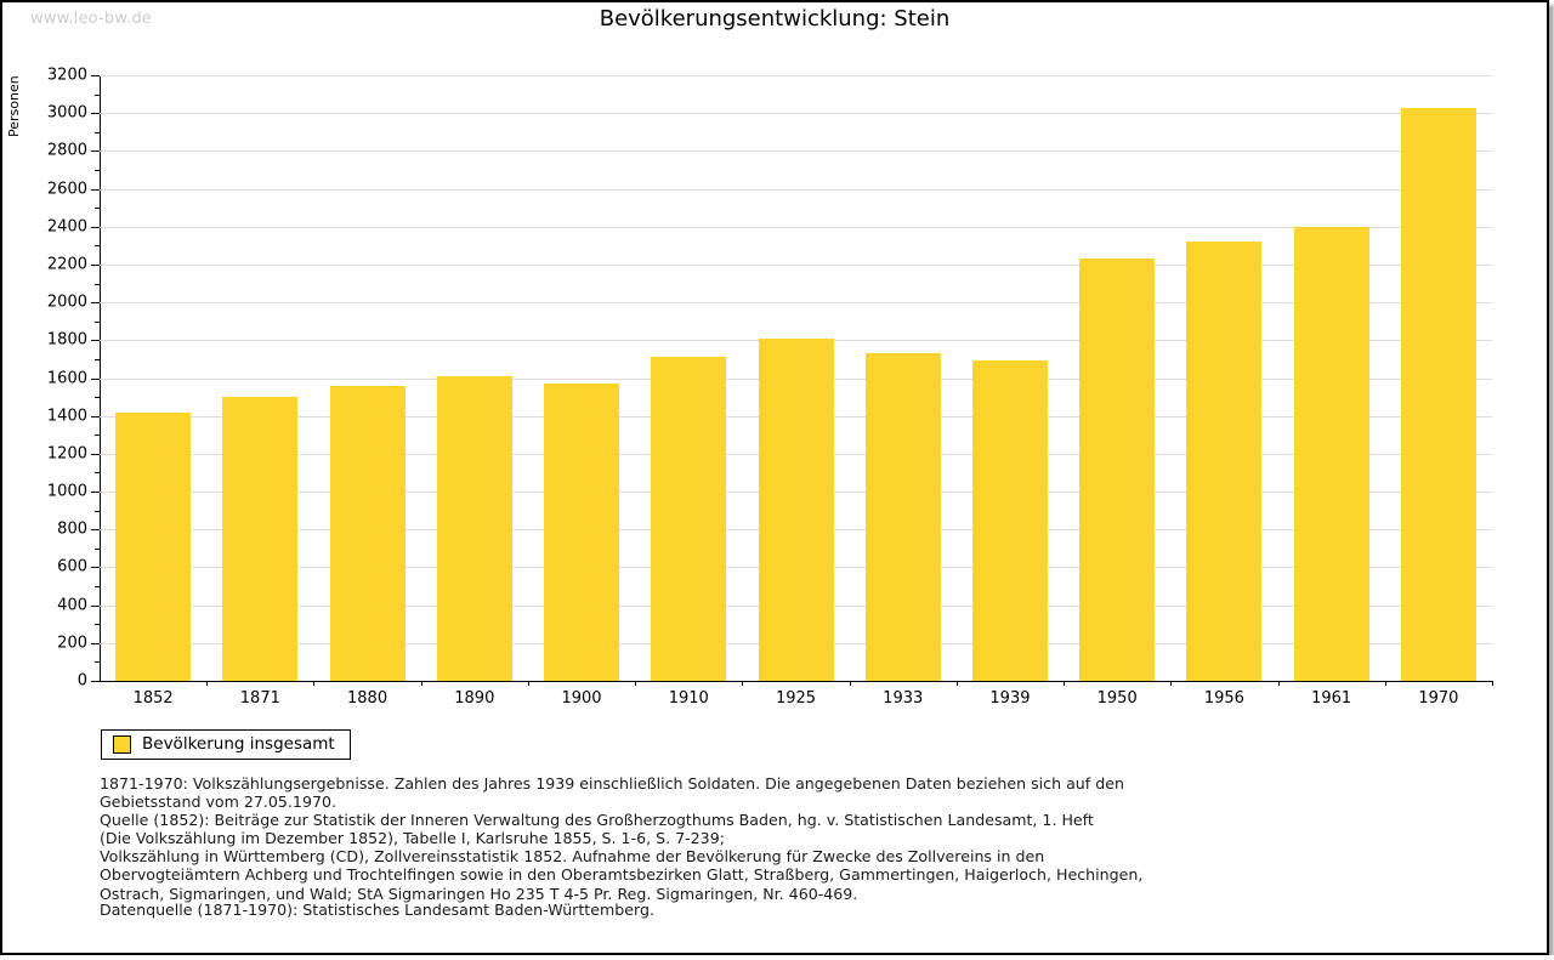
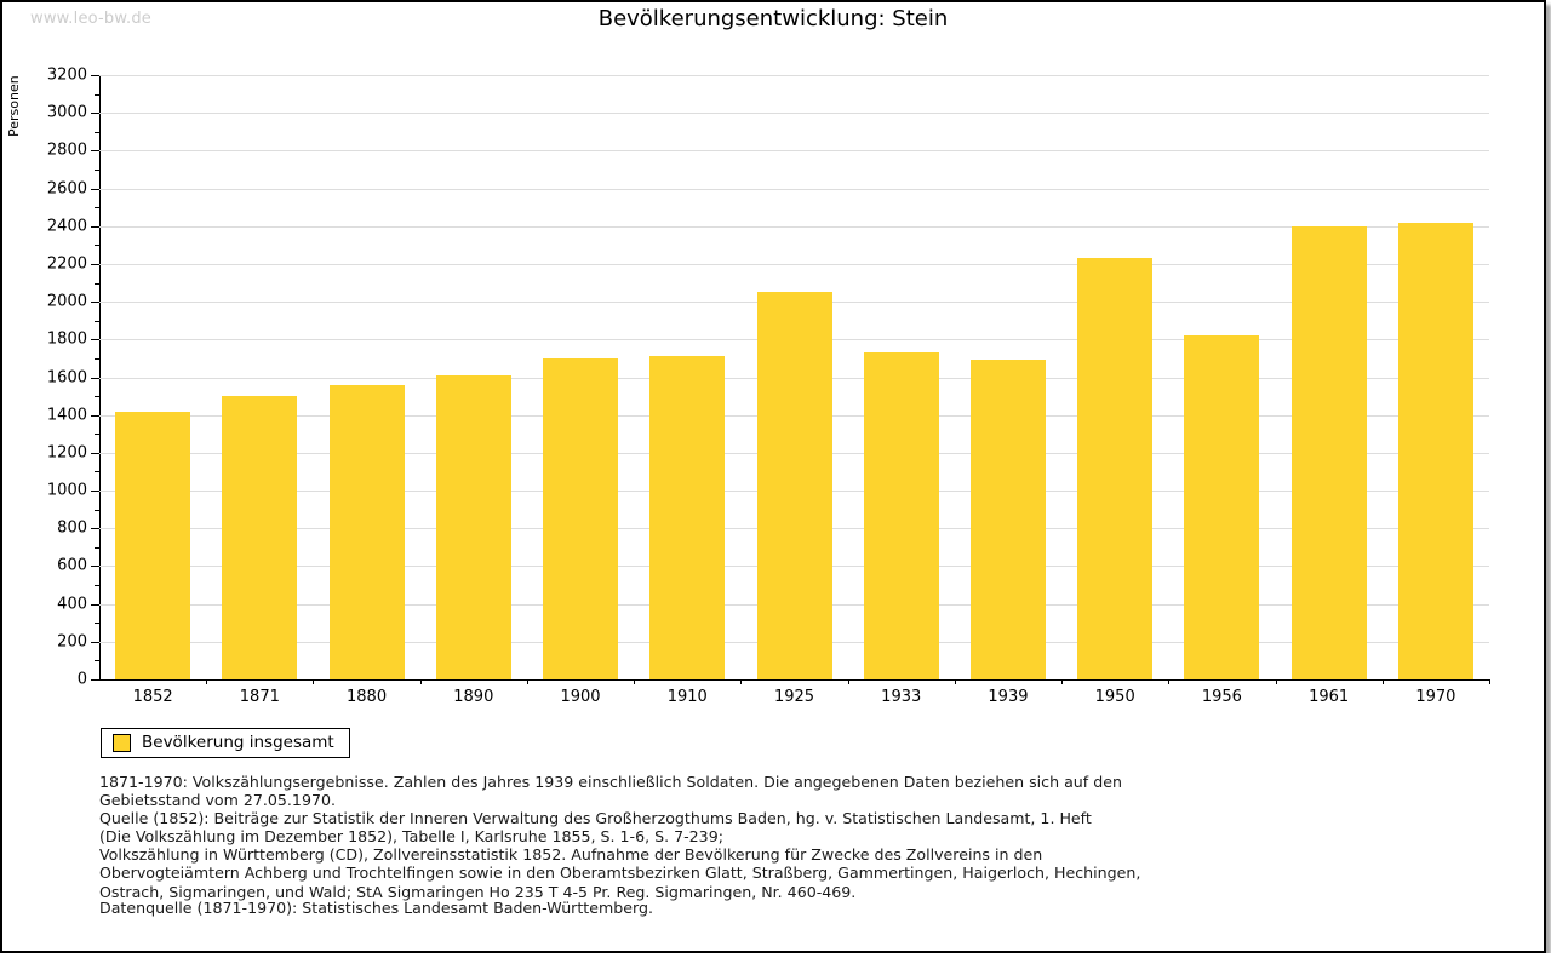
1900: 1570 -> 1700
1925: 1810 -> 2050
1956: 2320 -> 1820
1970: 3030 -> 2420
